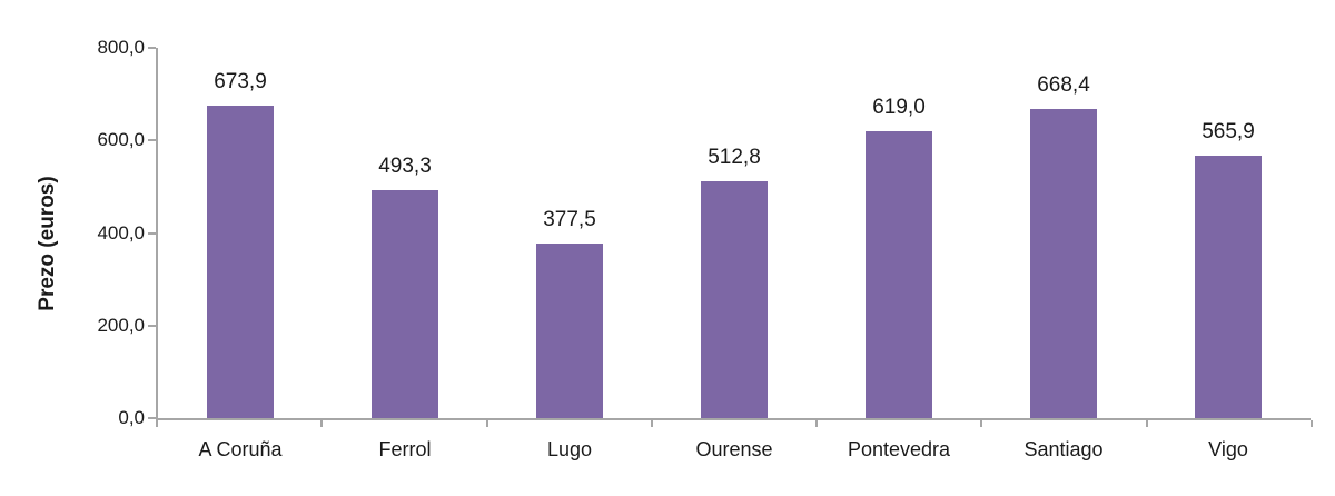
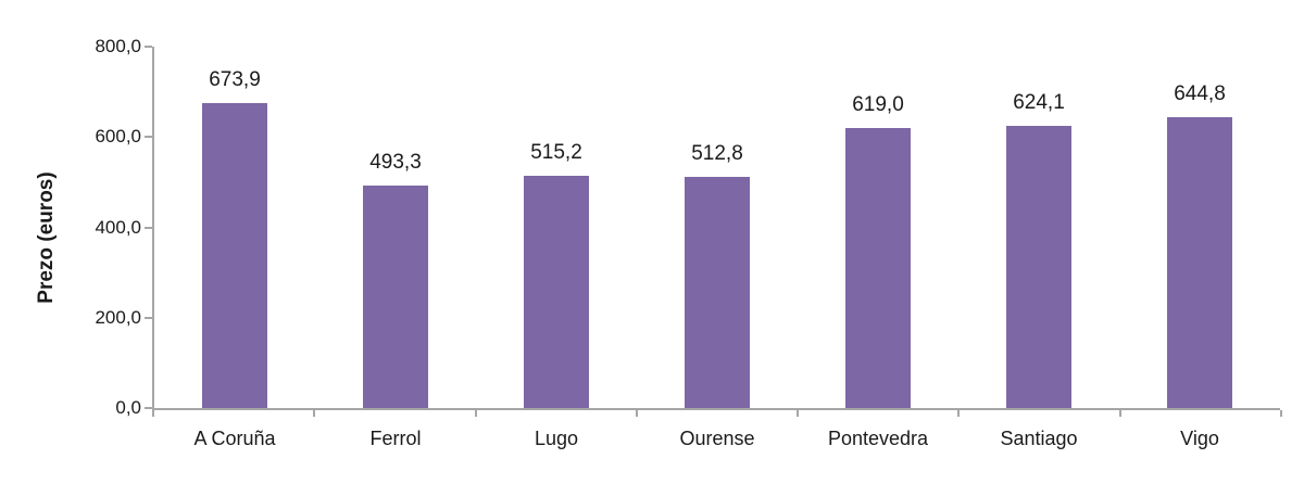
Lugo: 377,5 -> 515,2
Santiago: 668,4 -> 624,1
Vigo: 565,9 -> 644,8
